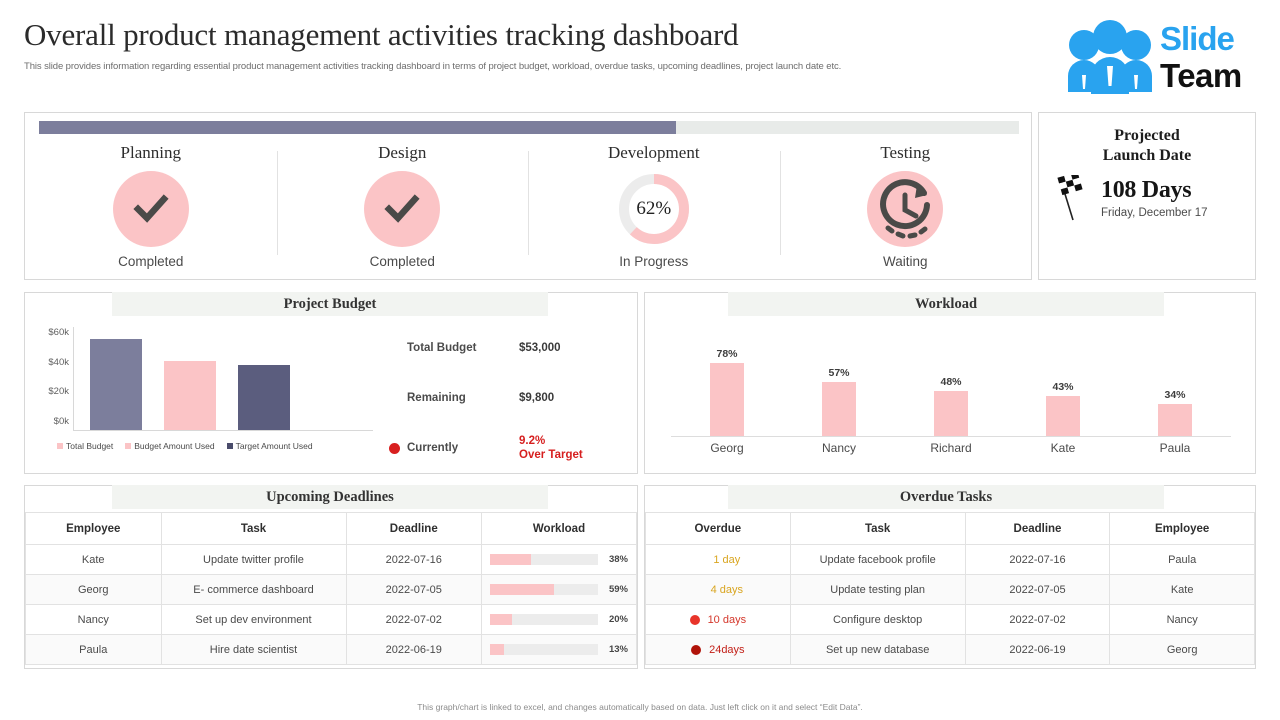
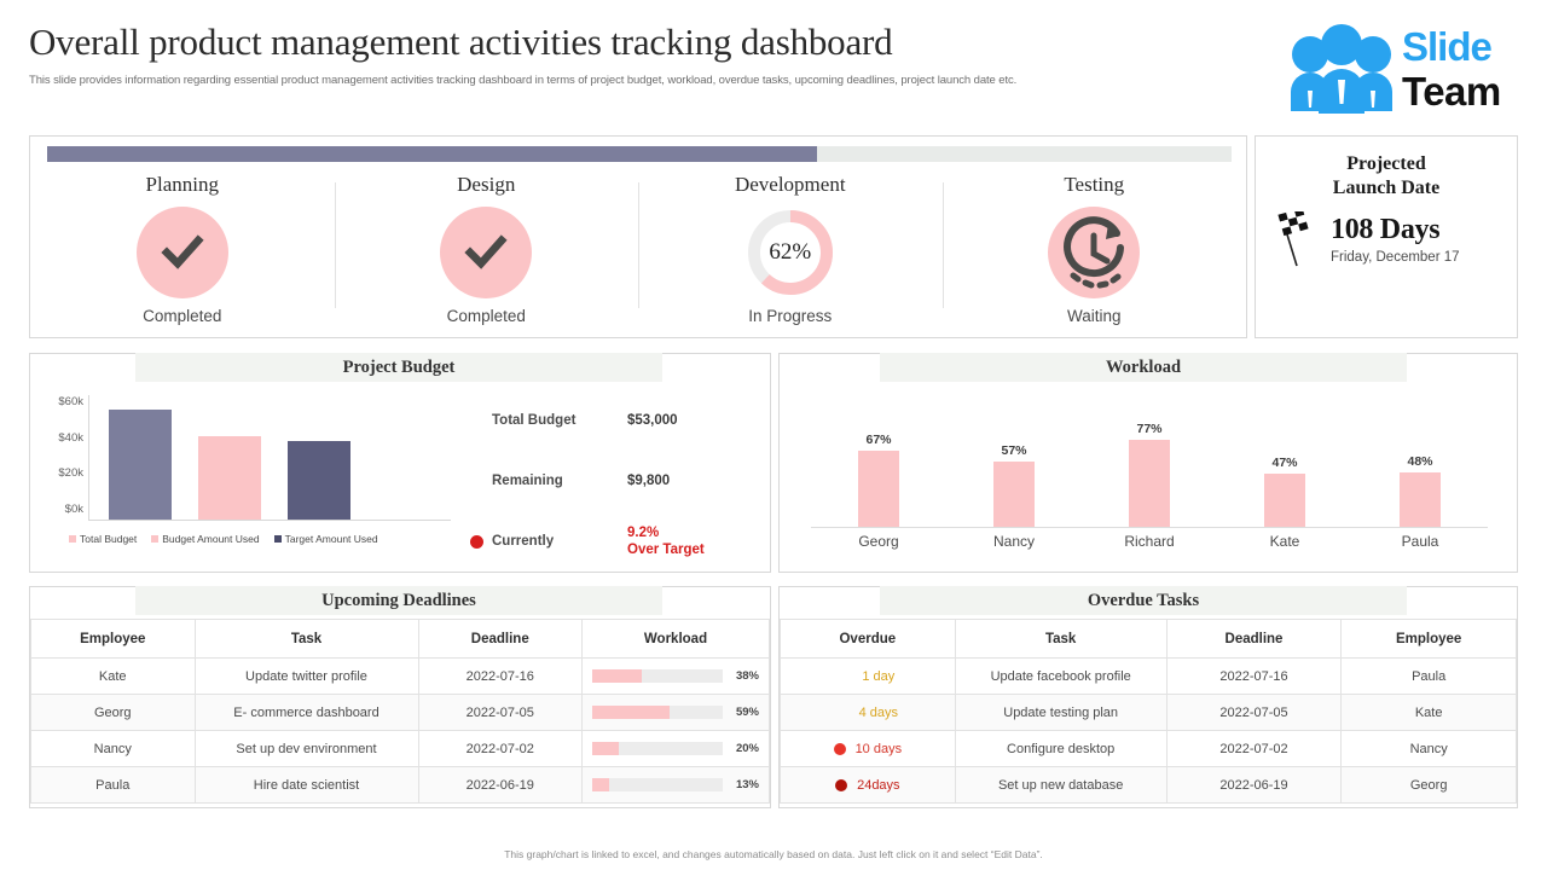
Workload/Georg: 78% -> 67%
Workload/Richard: 48% -> 77%
Workload/Kate: 43% -> 47%
Workload/Paula: 34% -> 48%
